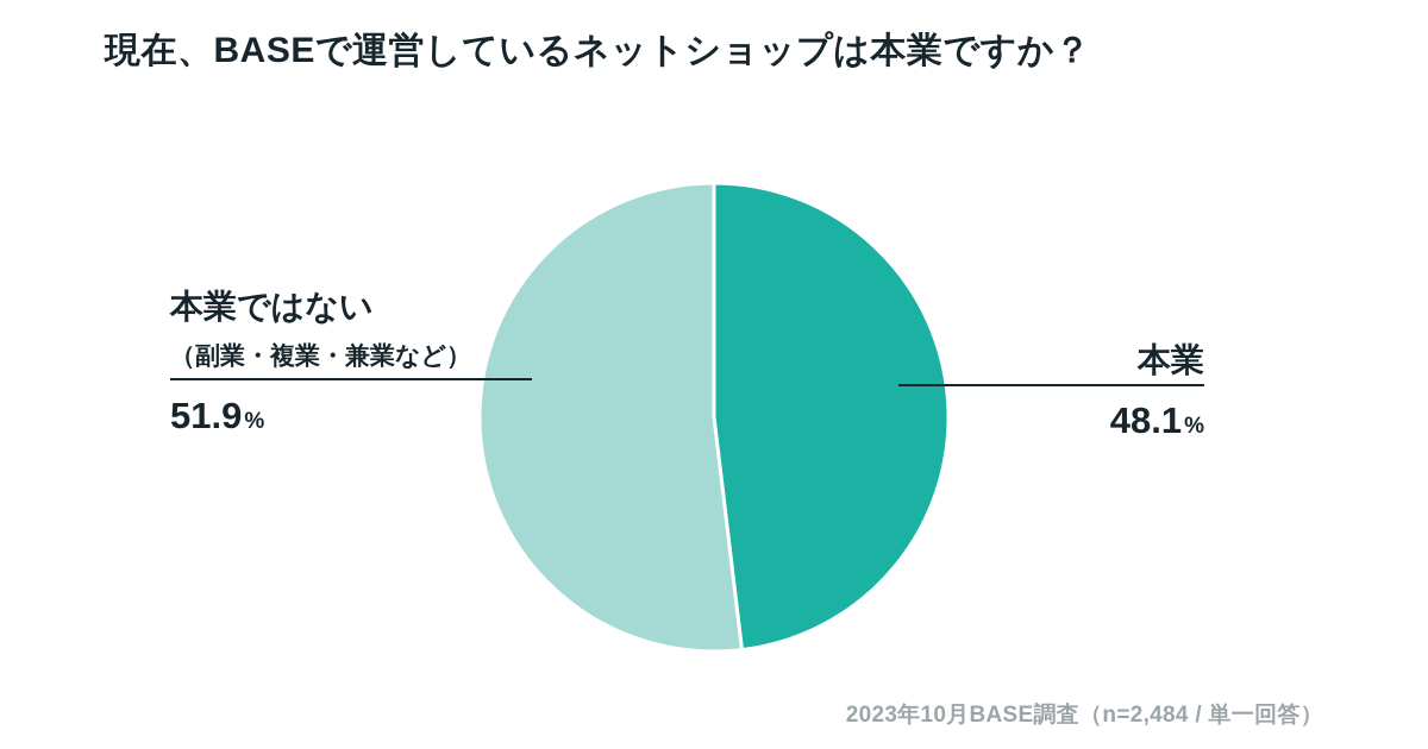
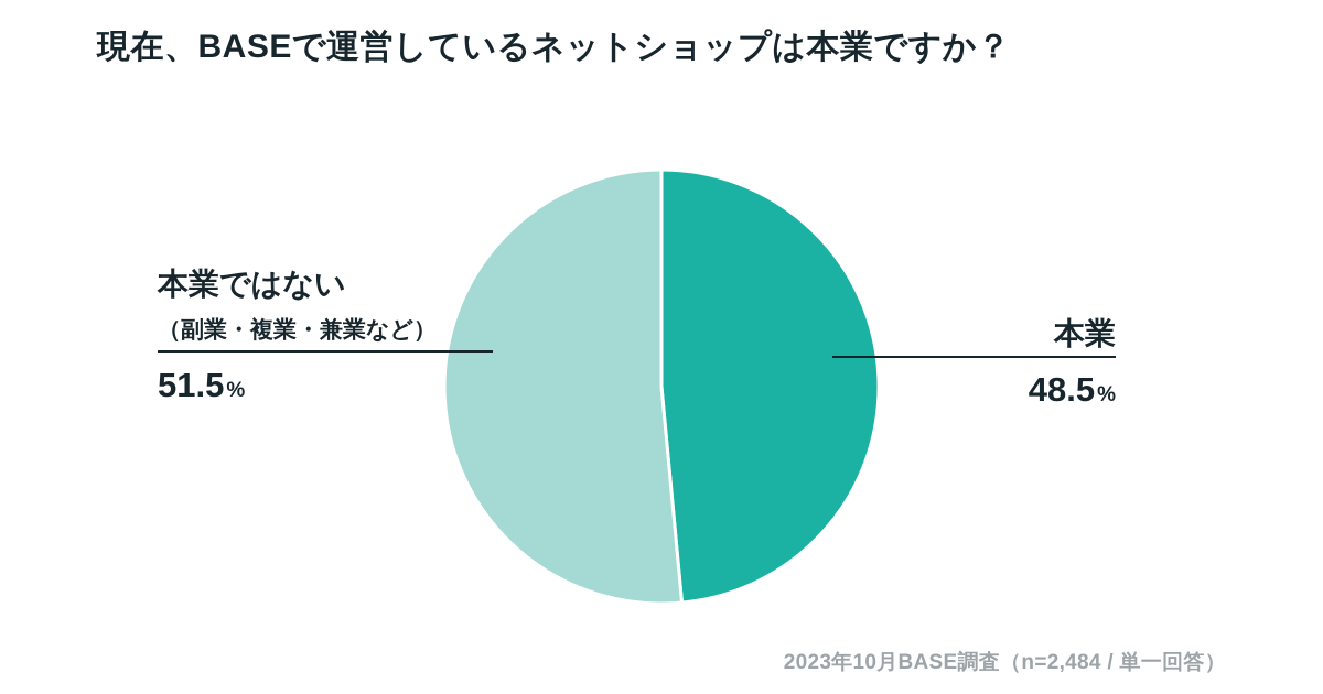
本業: 48.1 -> 48.5
本業ではない: 51.9 -> 51.5
